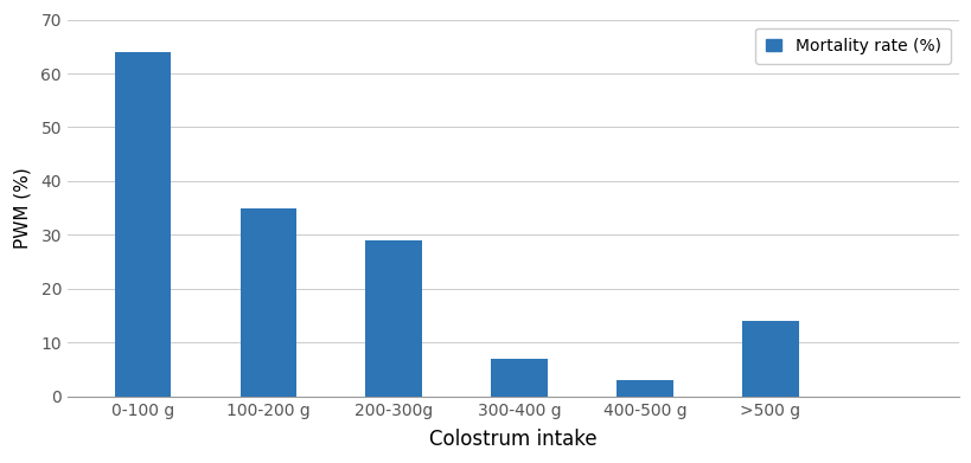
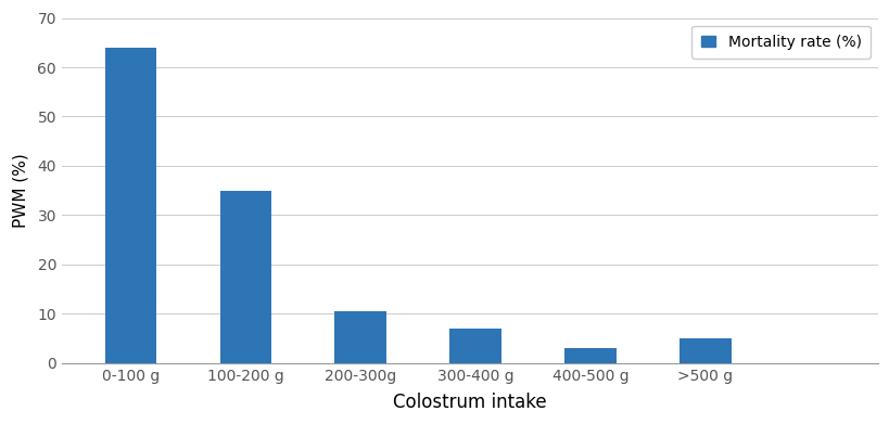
200-300g: 29.0 -> 10.5
>500 g: 14.0 -> 5.0
